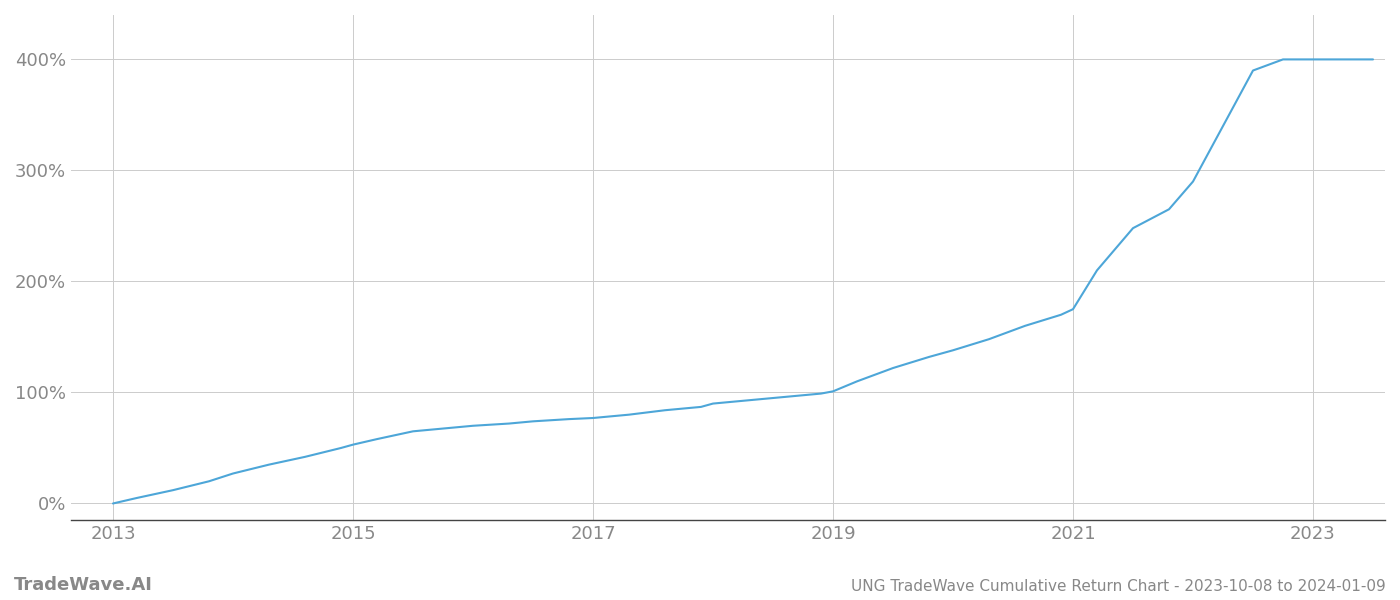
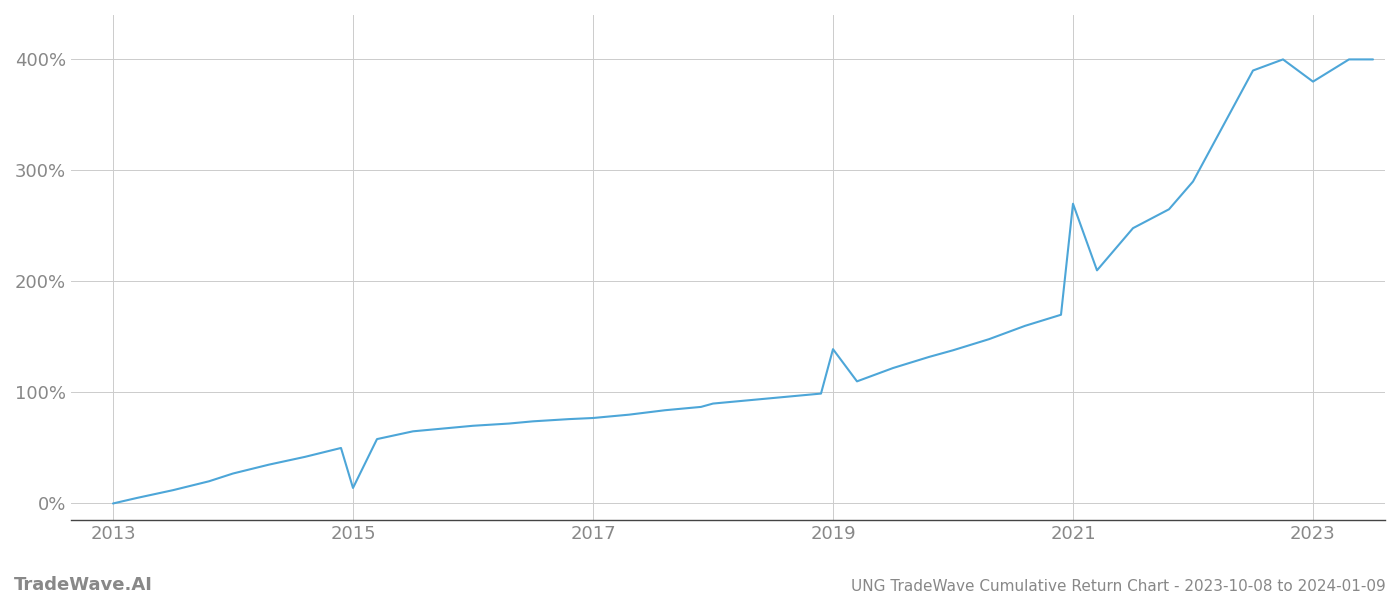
2015: 53% -> 14%
2019: 101% -> 139%
2021: 175% -> 270%
2023: 400% -> 380%
